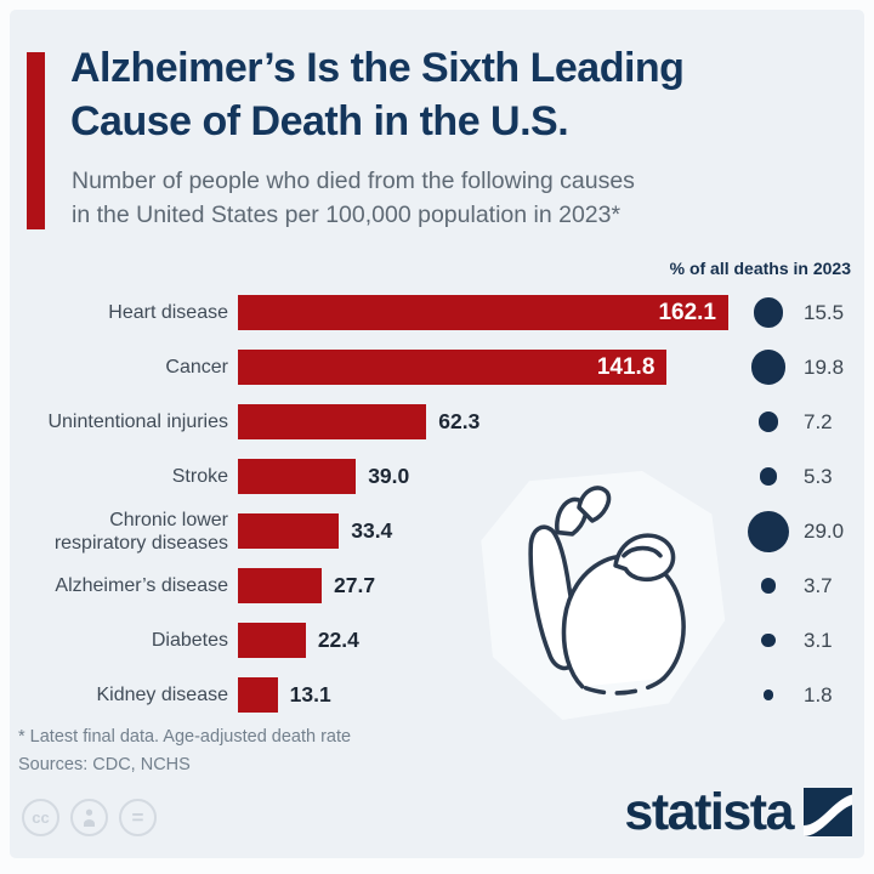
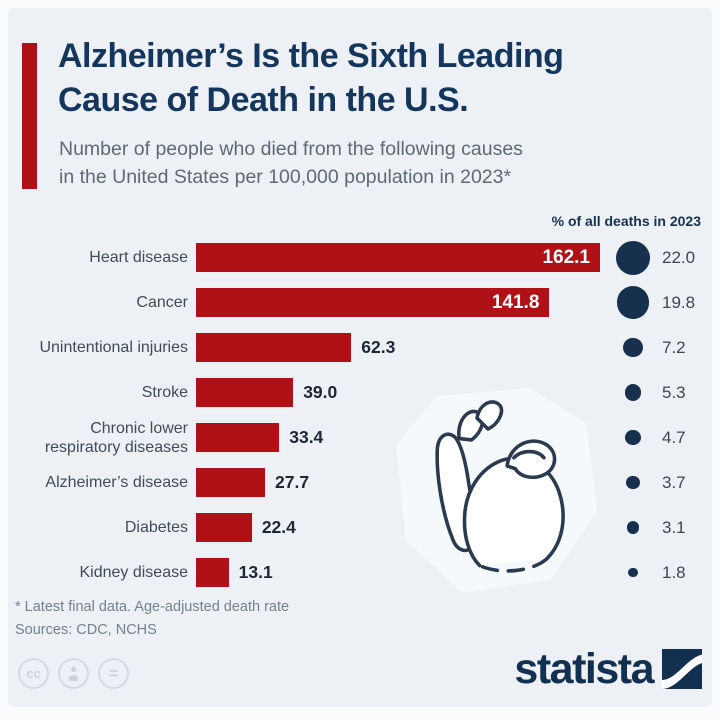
% of all deaths in 2023/Heart disease: 15.5 -> 22.0
% of all deaths in 2023/Chronic lower respiratory diseases: 29.0 -> 4.7
